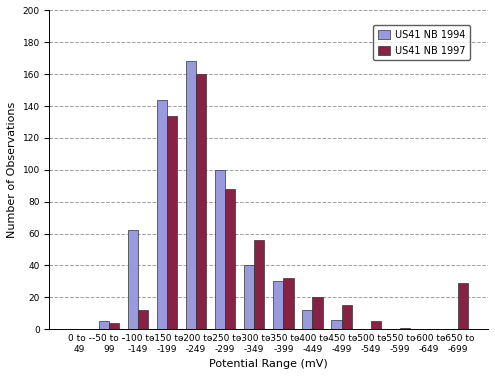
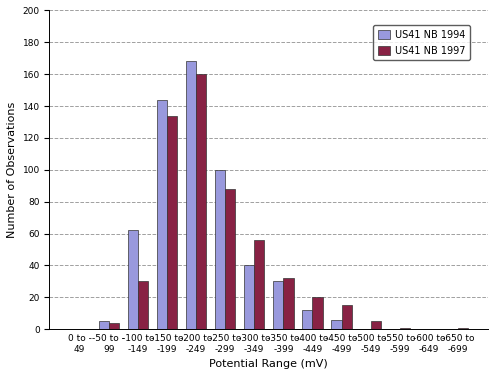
US41 NB 1997/-100 to -149: 12 -> 30
US41 NB 1997/-650 to -699: 29 -> 1
